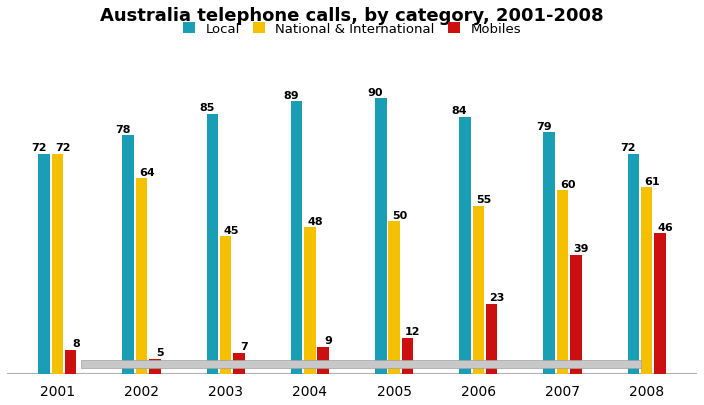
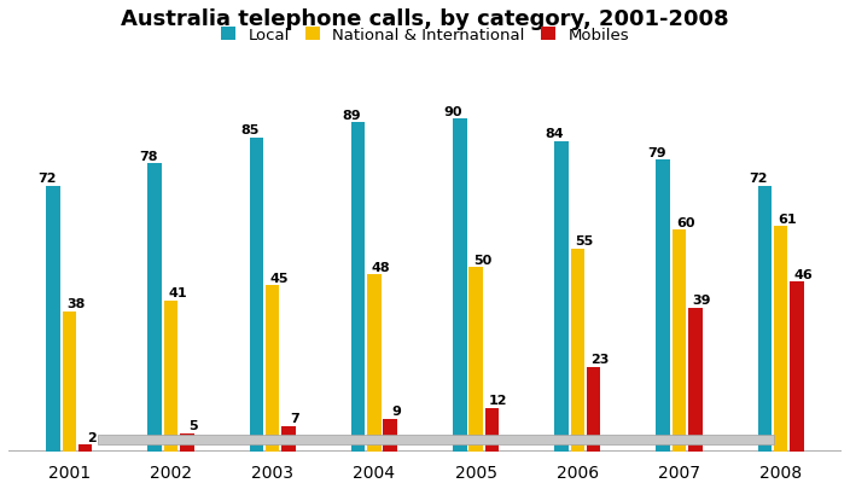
National & International/2001: 72 -> 38
Mobiles/2001: 8 -> 2
National & International/2002: 64 -> 41
